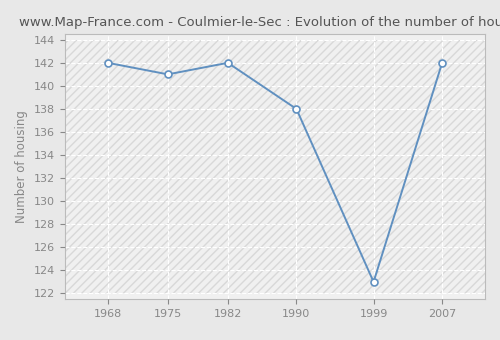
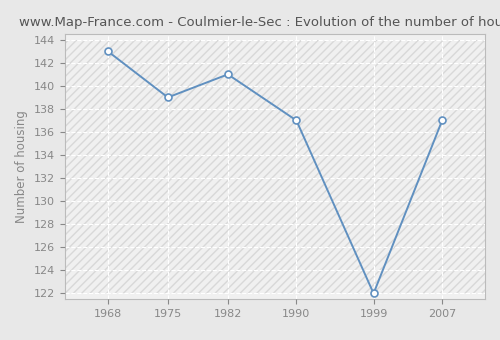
1968: 142 -> 143
1975: 141 -> 139
1982: 142 -> 141
1990: 138 -> 137
1999: 123 -> 122
2007: 142 -> 137
